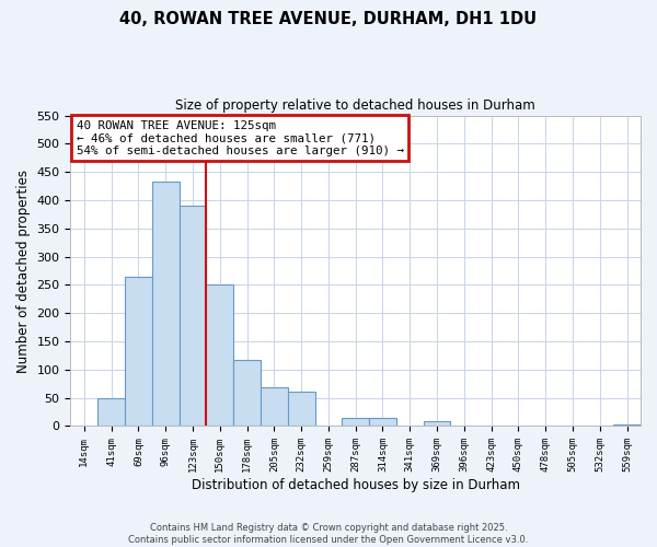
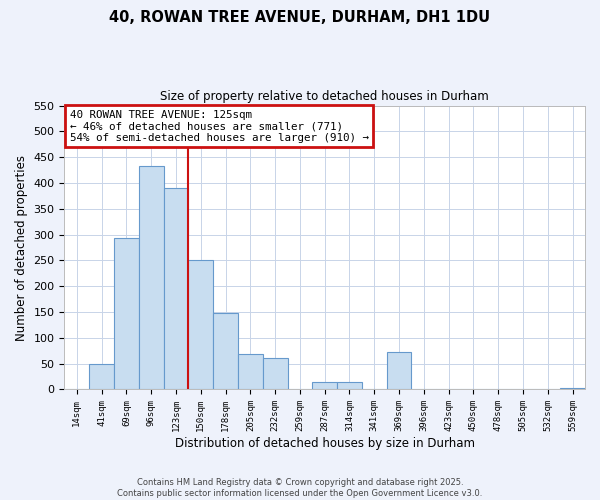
69sqm: 265 -> 294
178sqm: 118 -> 148
369sqm: 8 -> 72
